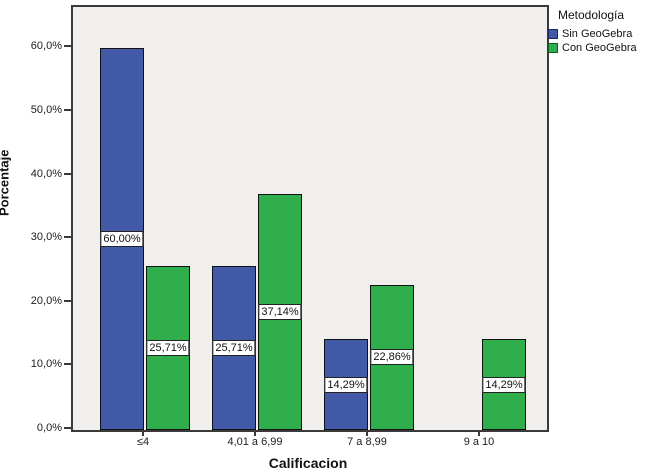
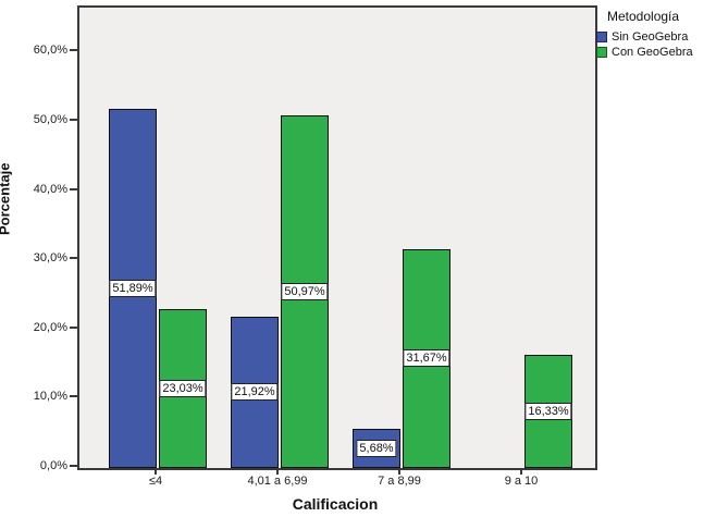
Sin GeoGebra/≤4: 60,00% -> 51,89%
Con GeoGebra/≤4: 25,71% -> 23,03%
Sin GeoGebra/4,01 a 6,99: 25,71% -> 21,92%
Con GeoGebra/4,01 a 6,99: 37,14% -> 50,97%
Sin GeoGebra/7 a 8,99: 14,29% -> 5,68%
Con GeoGebra/7 a 8,99: 22,86% -> 31,67%
Con GeoGebra/9 a 10: 14,29% -> 16,33%
